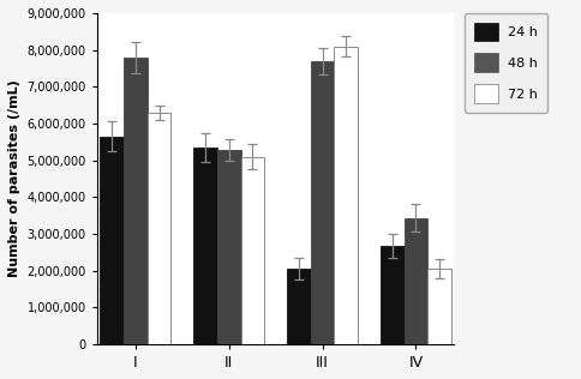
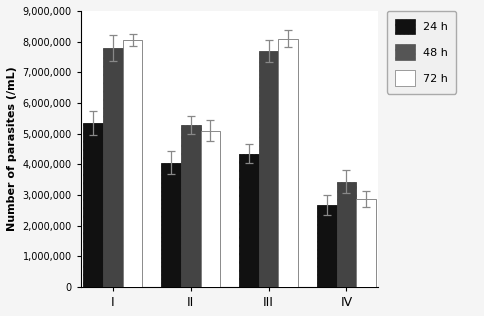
24 h/I: 5,650,000 -> 5,350,000
72 h/I: 6,300,000 -> 8,050,000
24 h/II: 5,350,000 -> 4,050,000
24 h/III: 2,050,000 -> 4,350,000
72 h/IV: 2,050,000 -> 2,870,000
